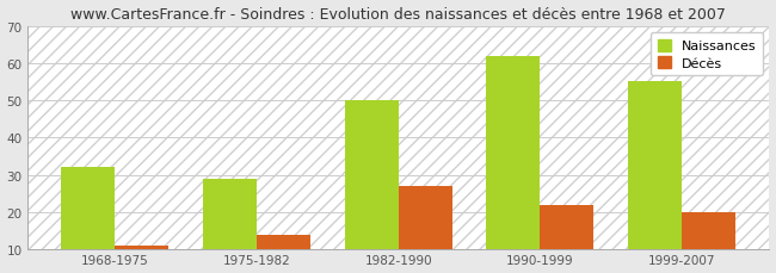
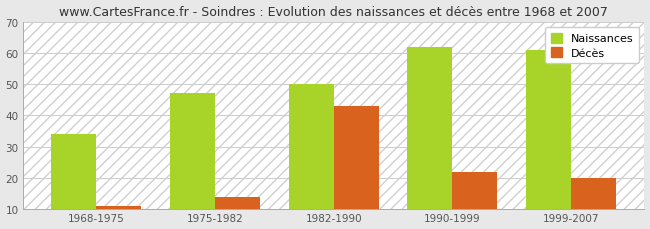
Naissances/1968-1975: 32 -> 34
Naissances/1975-1982: 29 -> 47
Décès/1982-1990: 27 -> 43
Naissances/1999-2007: 55 -> 61
